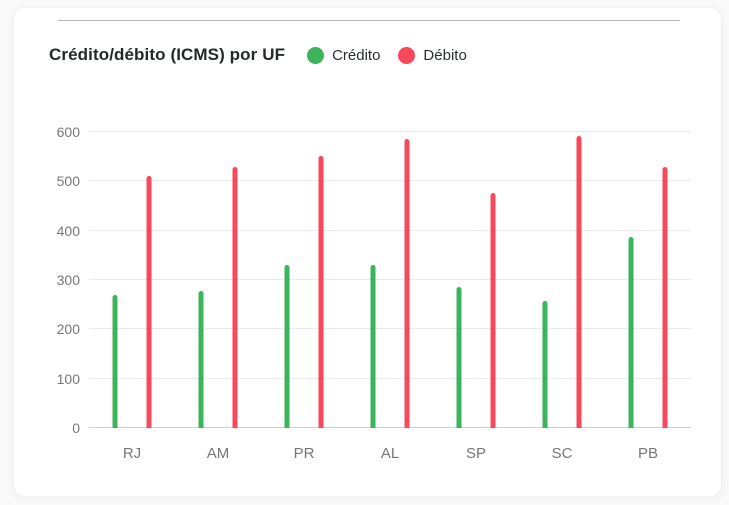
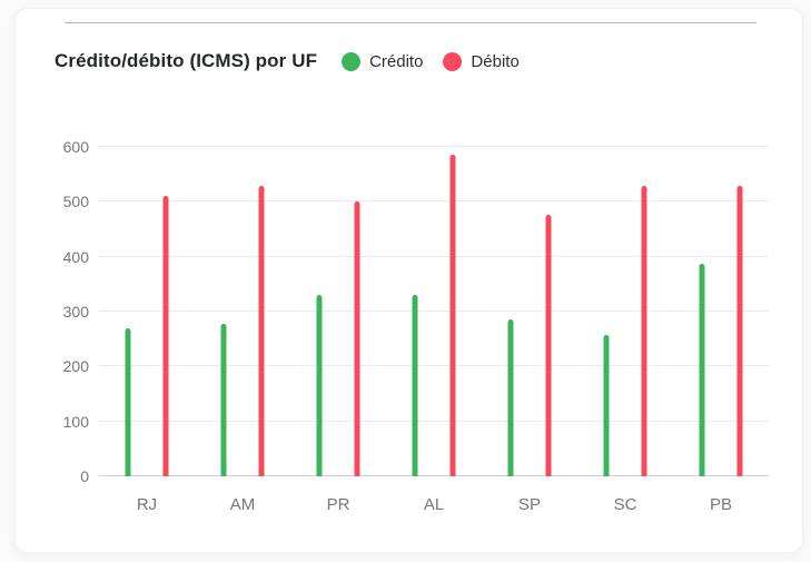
Débito/PR: 550 -> 500
Débito/SC: 590 -> 530
